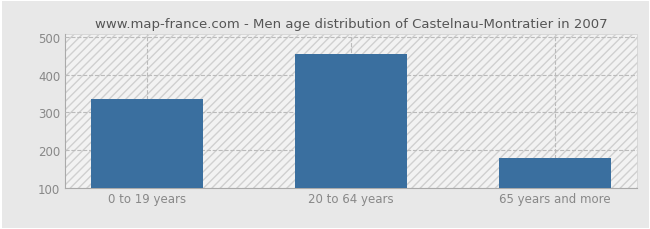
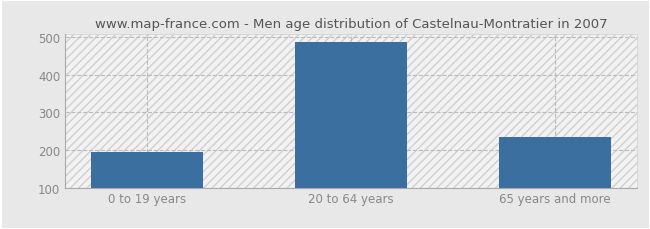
0 to 19 years: 335 -> 195
20 to 64 years: 455 -> 487
65 years and more: 180 -> 235
